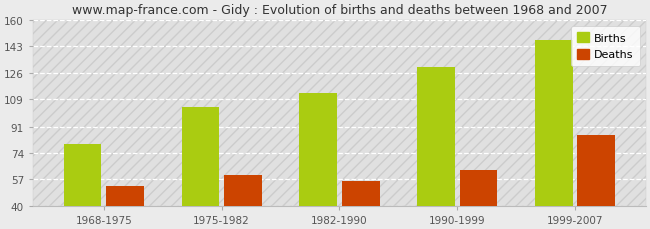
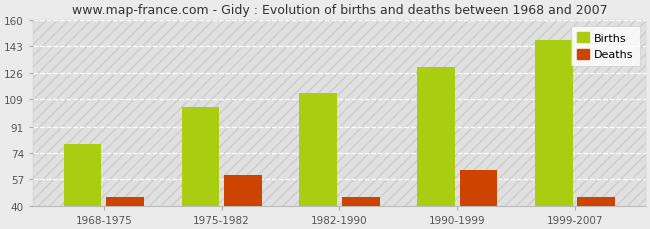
Deaths/1968-1975: 53 -> 46
Deaths/1982-1990: 56 -> 46
Deaths/1999-2007: 86 -> 46
